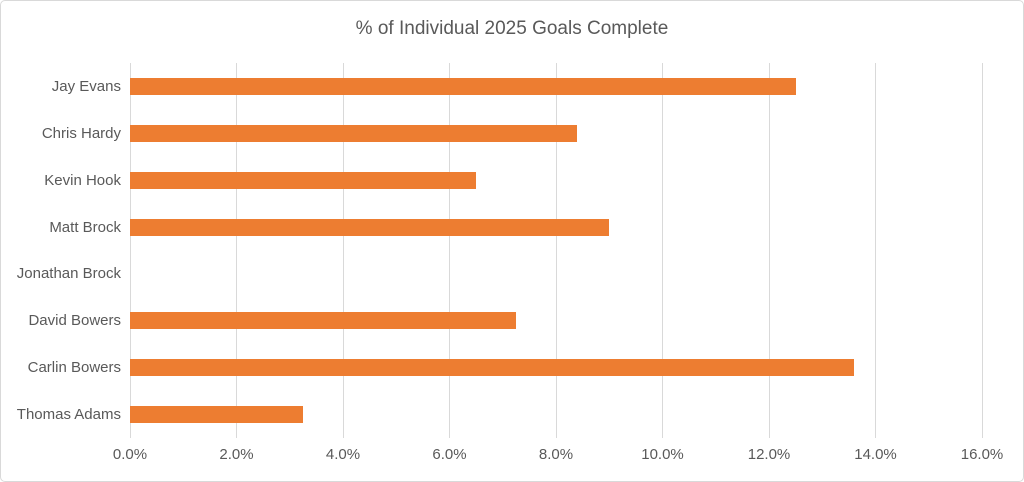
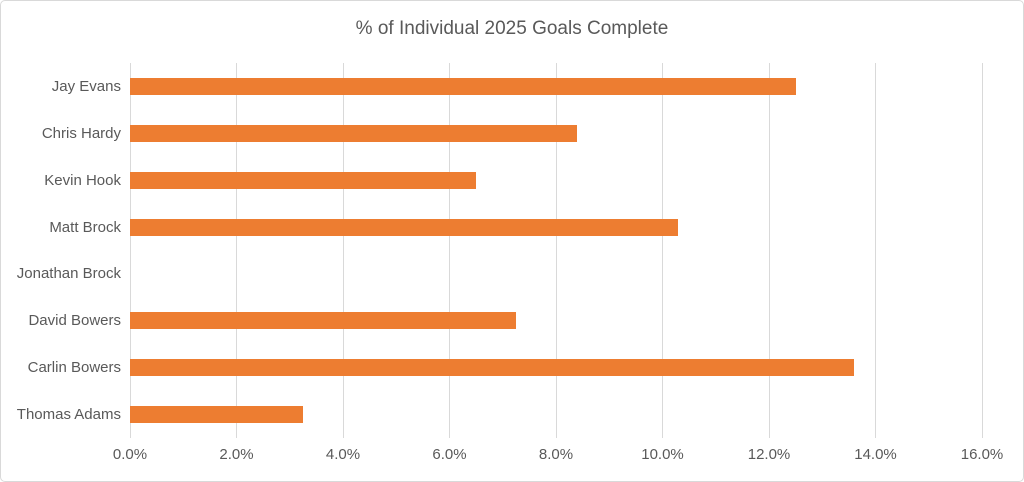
Matt Brock: 9.0% -> 10.3%
